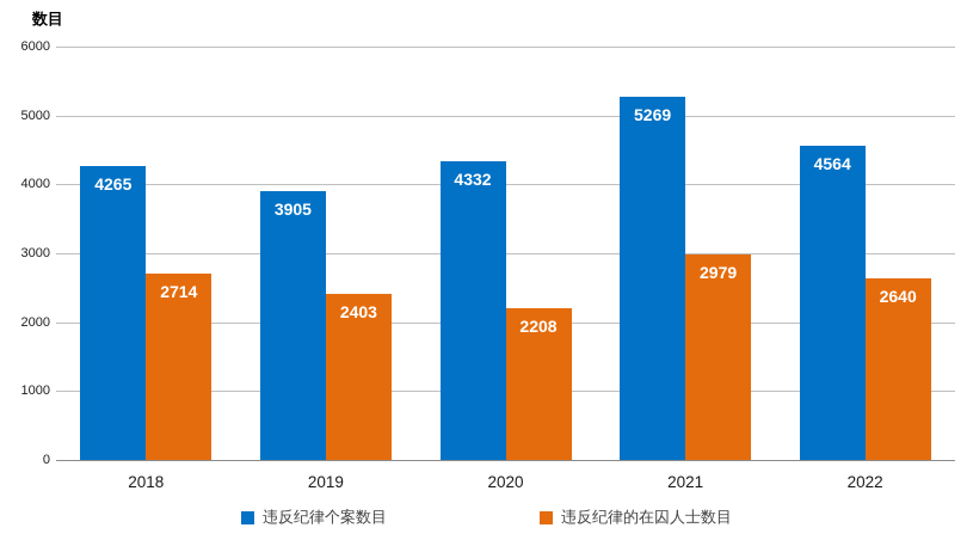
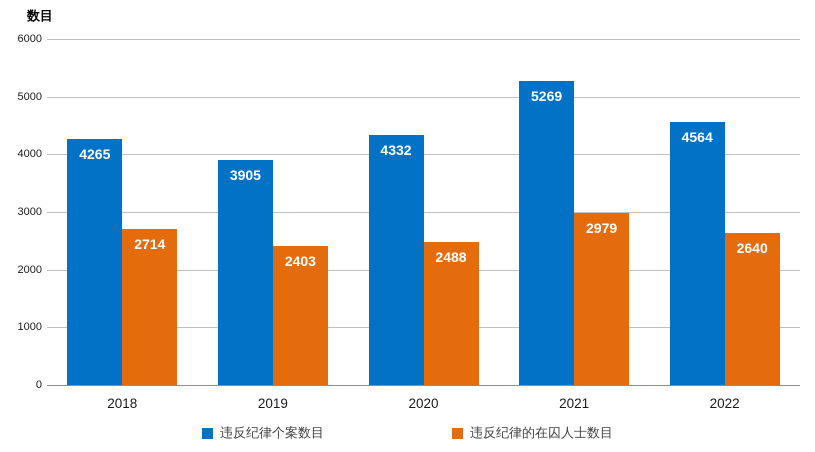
违反纪律的在囚人士数目/2020: 2208 -> 2488
